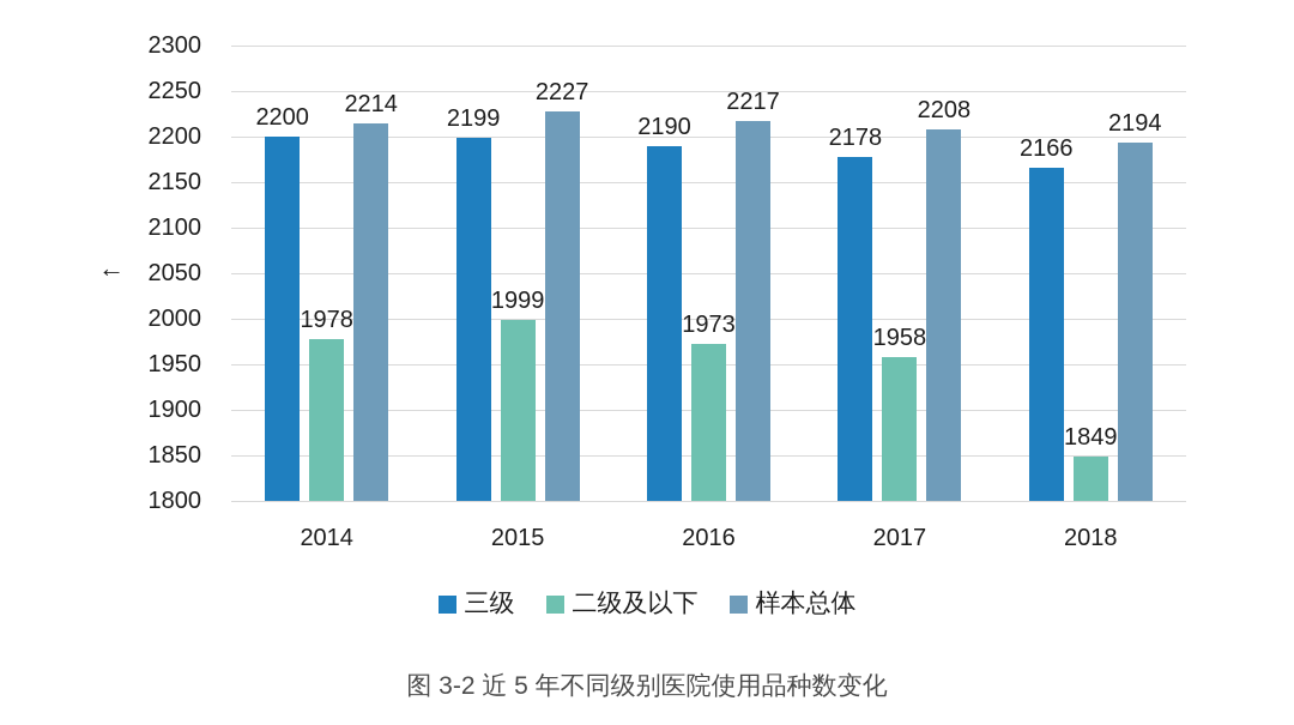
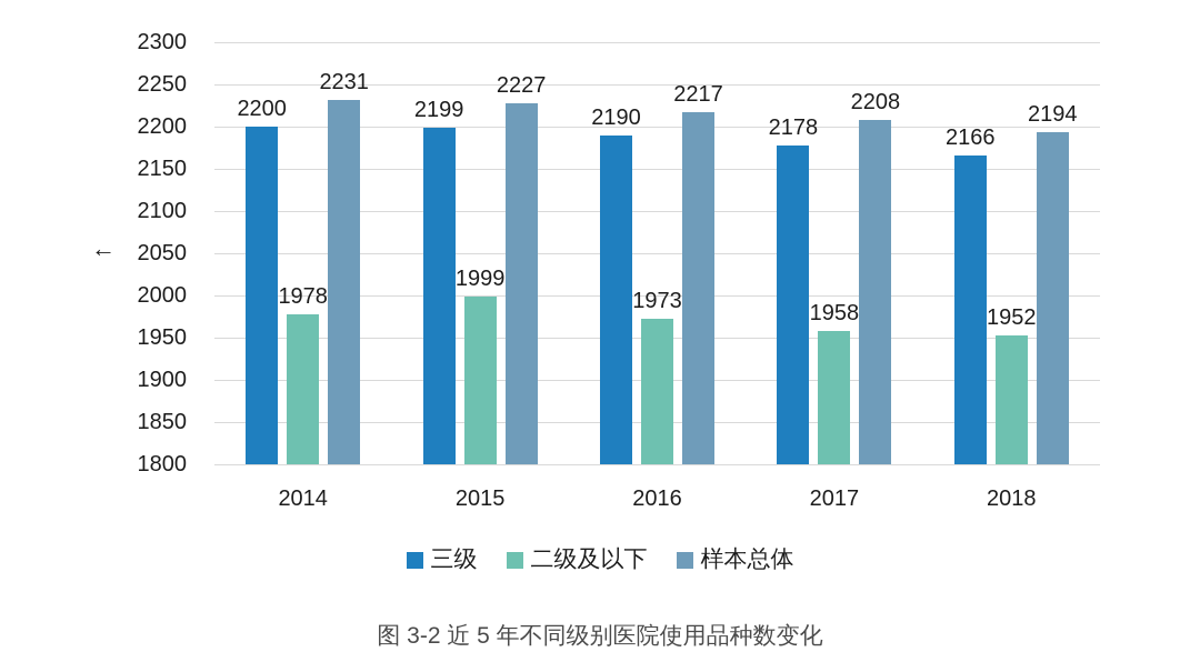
样本总体/2014: 2214 -> 2231
二级及以下/2018: 1849 -> 1952
